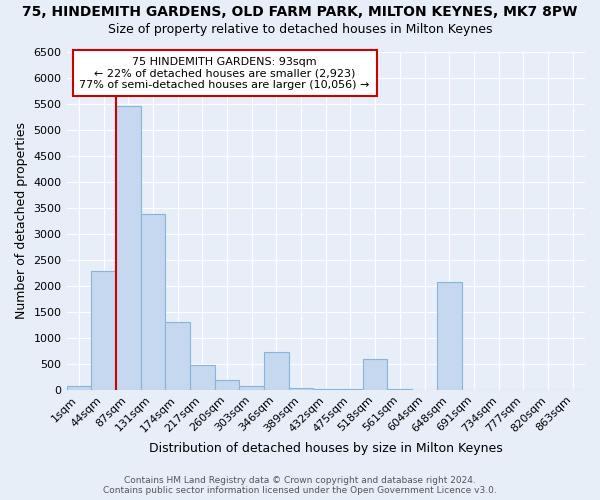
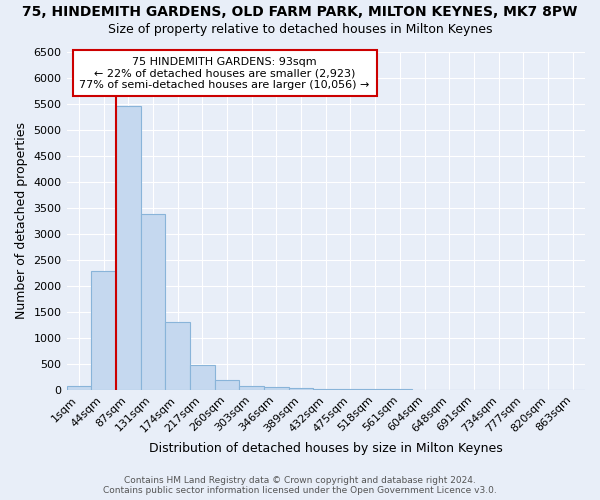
346sqm: 720 -> 40
518sqm: 600 -> 10
648sqm: 2080 -> 0
